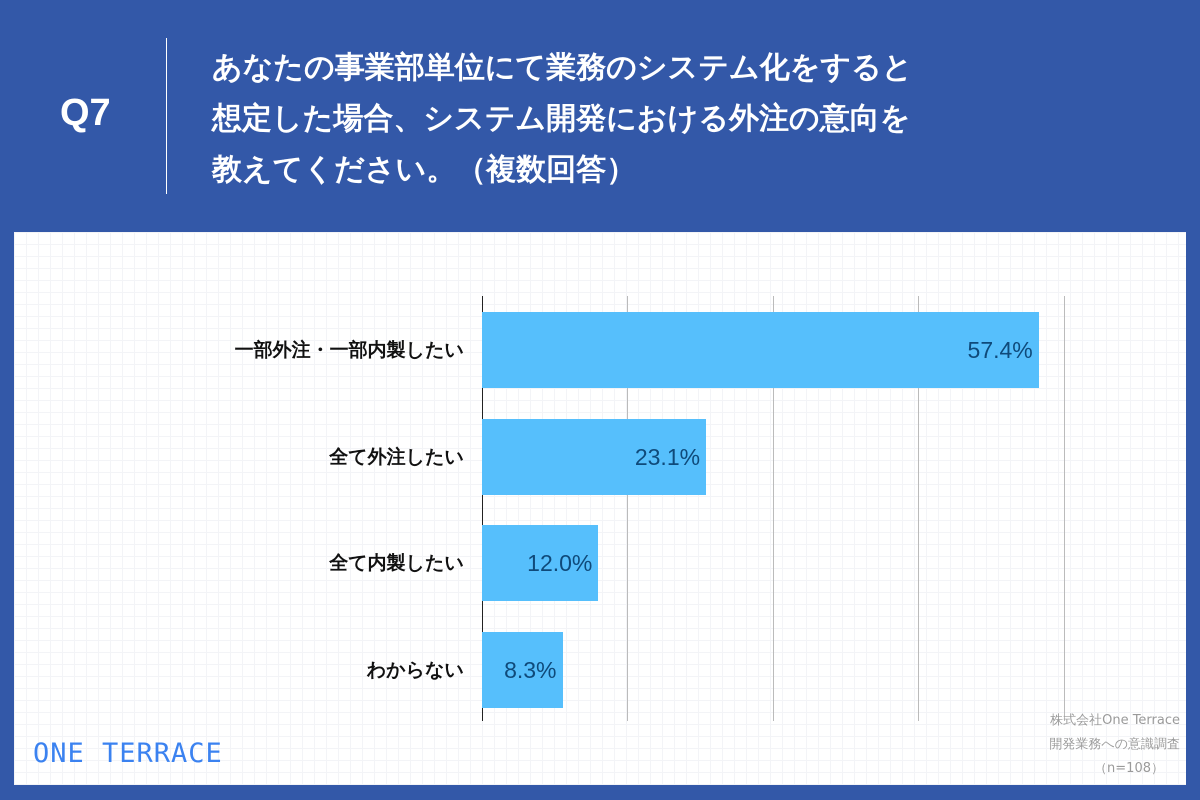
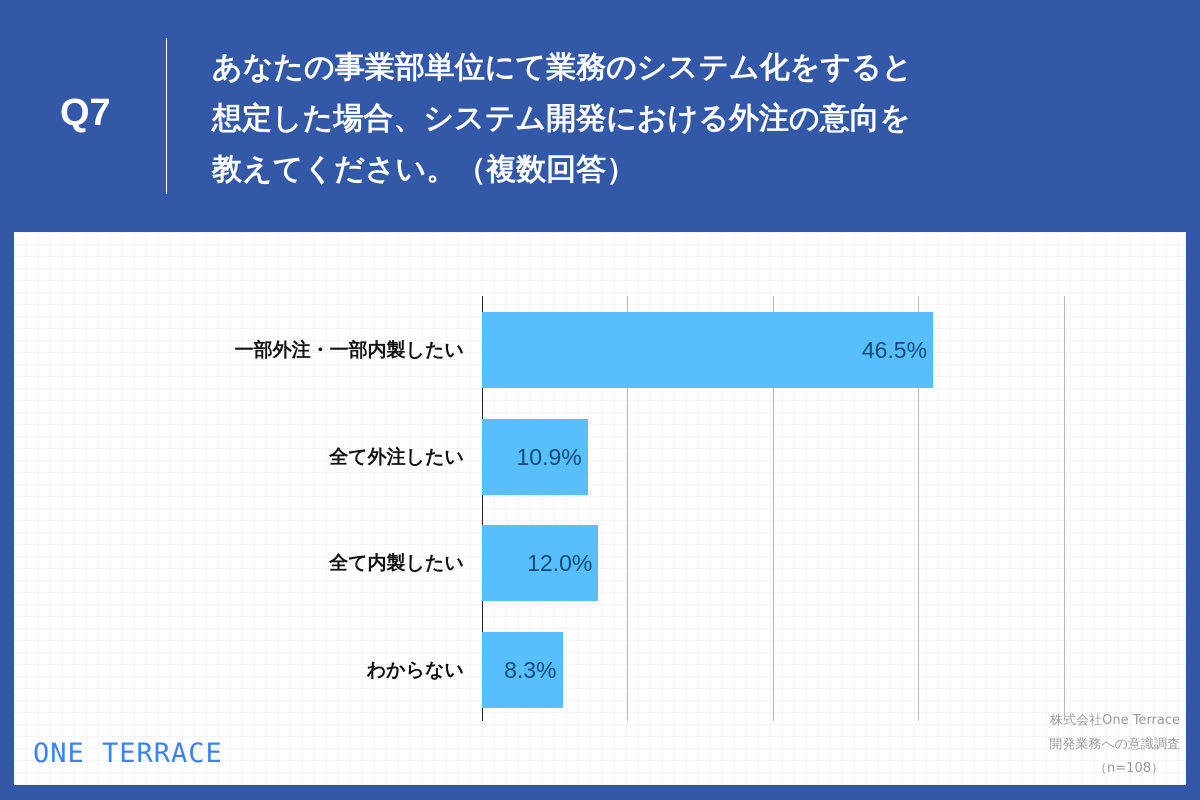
一部外注・一部内製したい: 57.4% -> 46.5%
全て外注したい: 23.1% -> 10.9%
